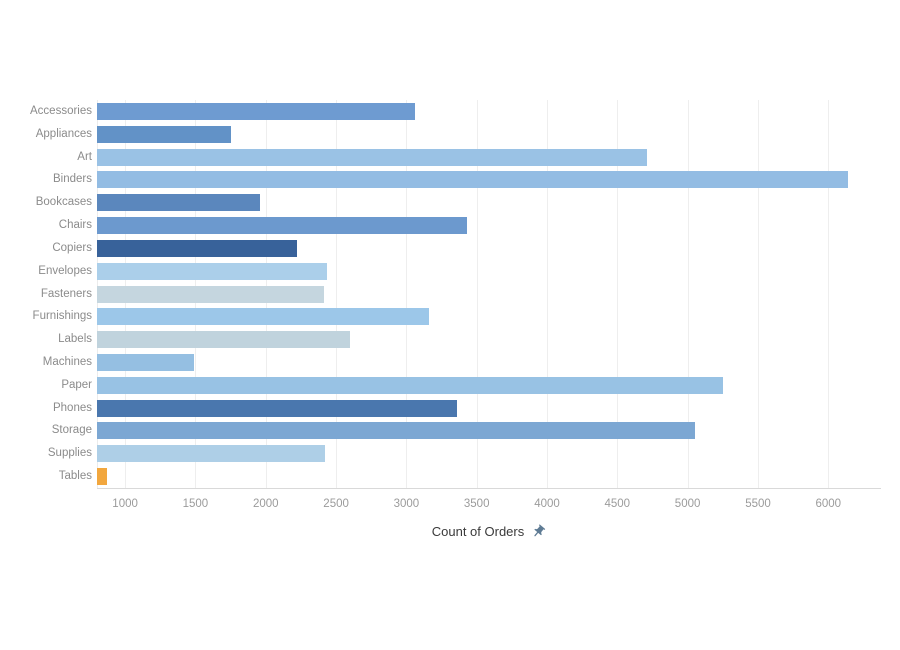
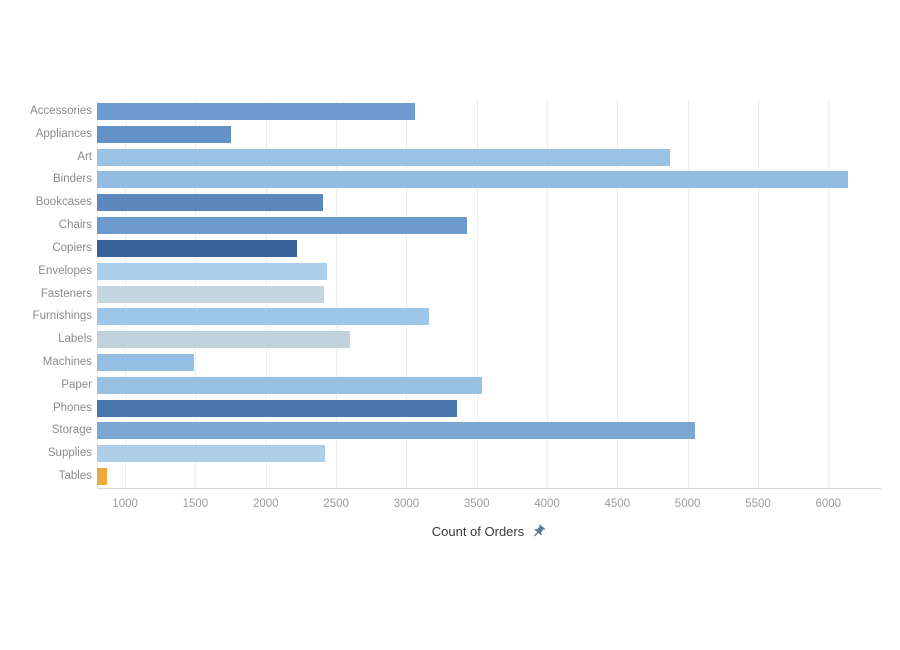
Art: 4710 -> 4880
Bookcases: 1960 -> 2410
Paper: 5250 -> 3540
